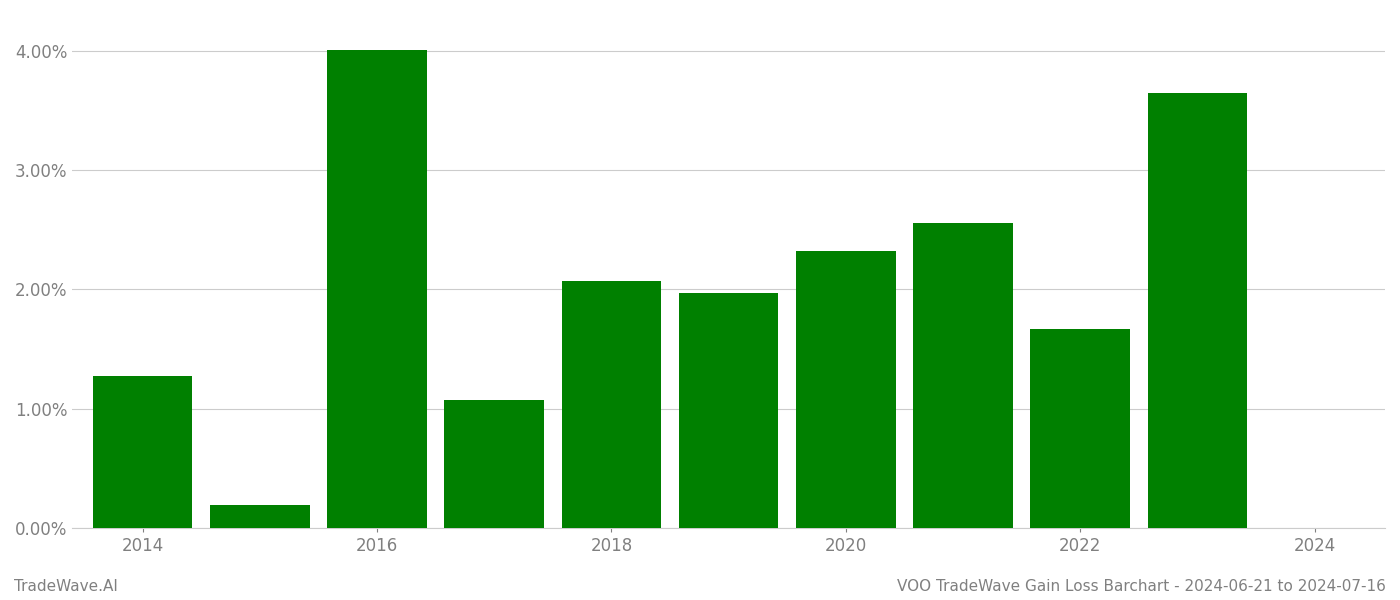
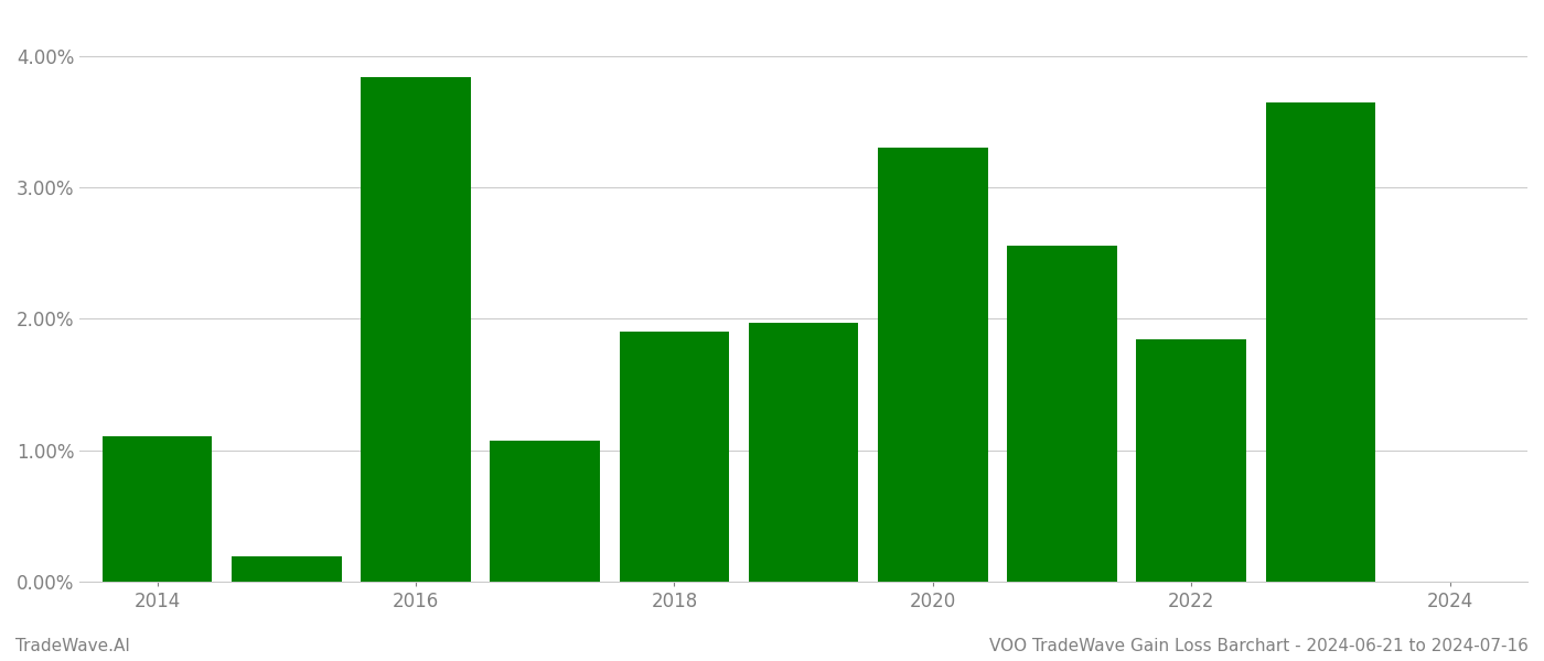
2014: 1.27% -> 1.11%
2016: 4.01% -> 3.84%
2018: 2.07% -> 1.90%
2020: 2.32% -> 3.30%
2022: 1.67% -> 1.84%
